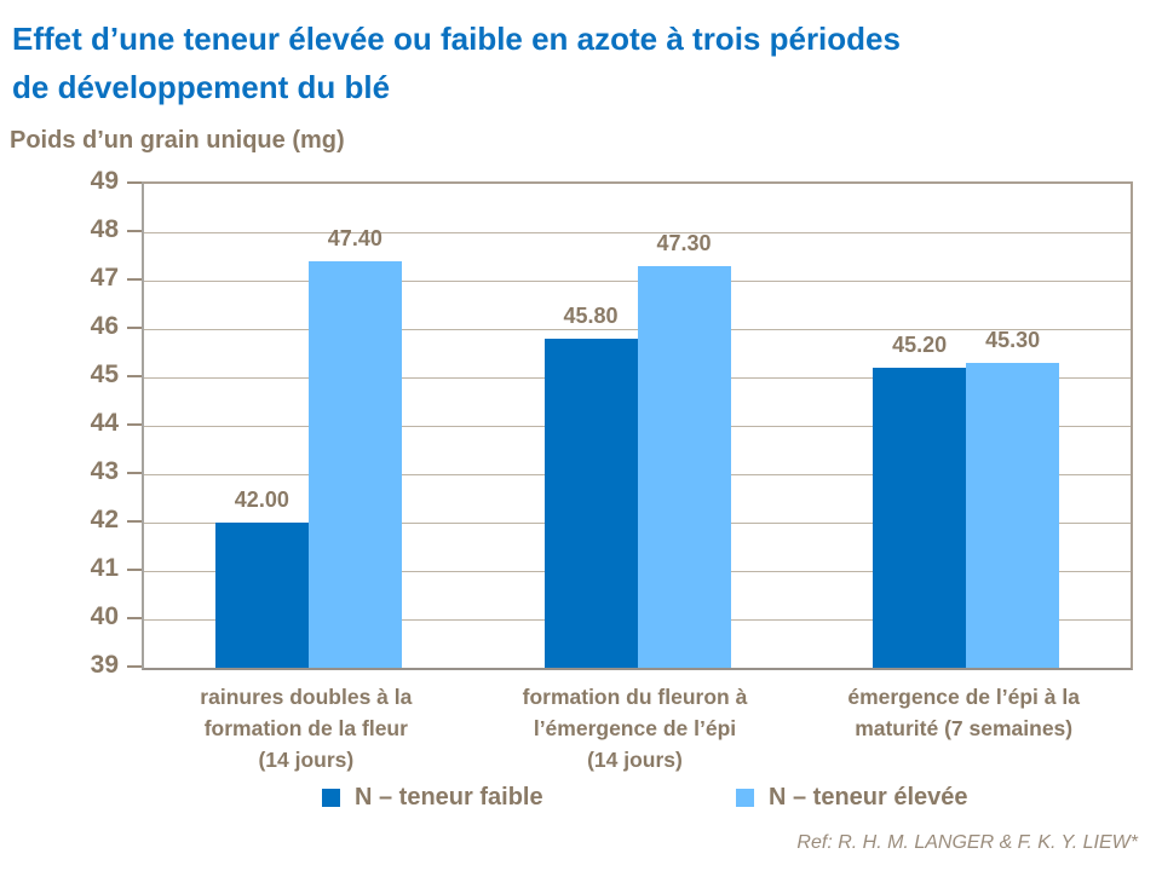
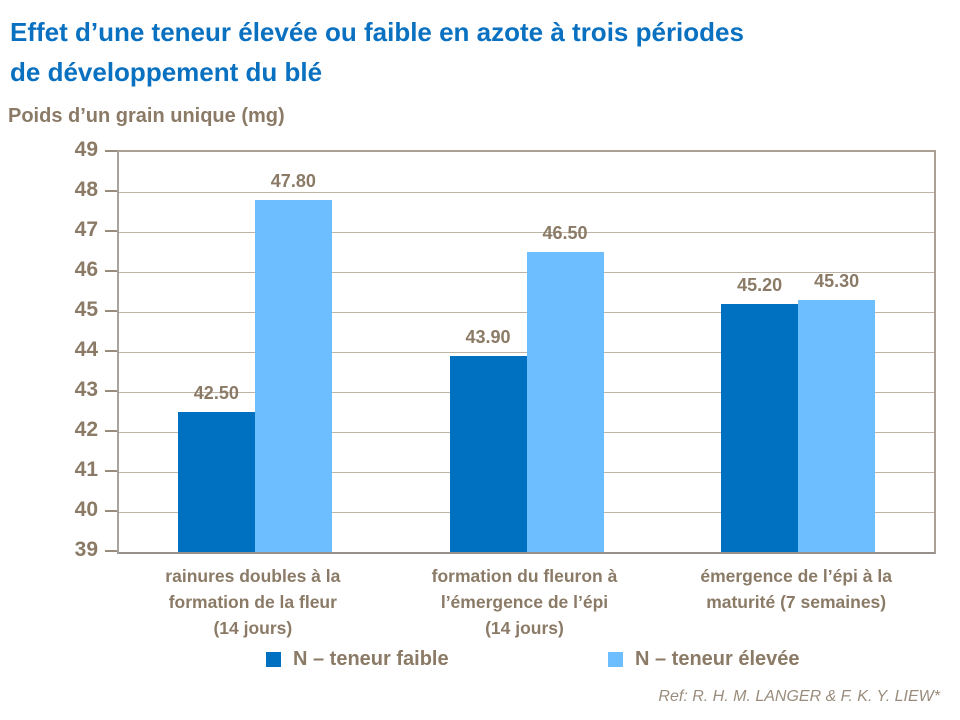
N – teneur faible/rainures doubles à la formation de la fleur (14 jours): 42.00 -> 42.50
N – teneur élevée/rainures doubles à la formation de la fleur (14 jours): 47.40 -> 47.80
N – teneur faible/formation du fleuron à l’émergence de l’épi (14 jours): 45.80 -> 43.90
N – teneur élevée/formation du fleuron à l’émergence de l’épi (14 jours): 47.30 -> 46.50
